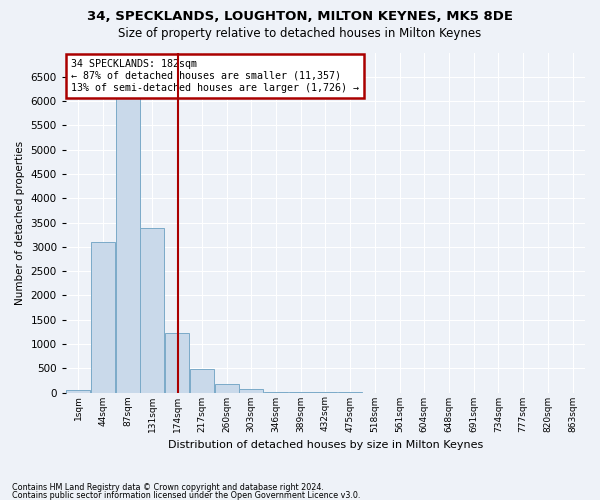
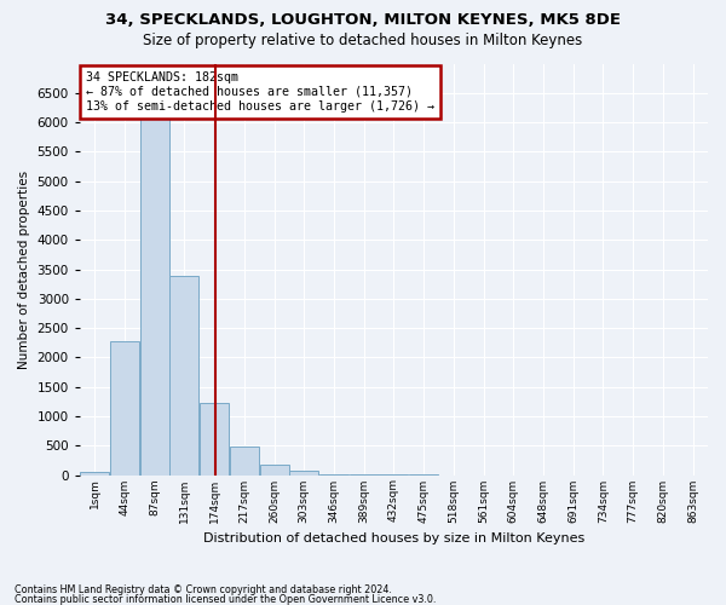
44sqm: 3100 -> 2280
